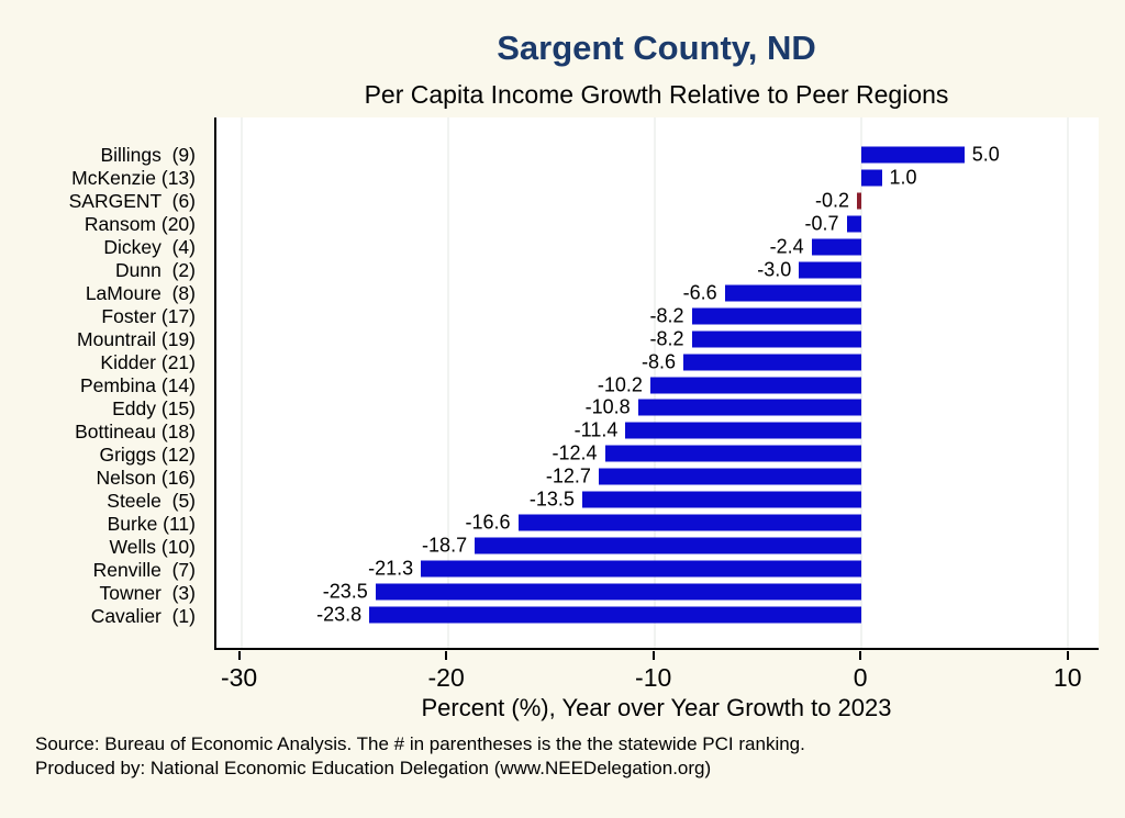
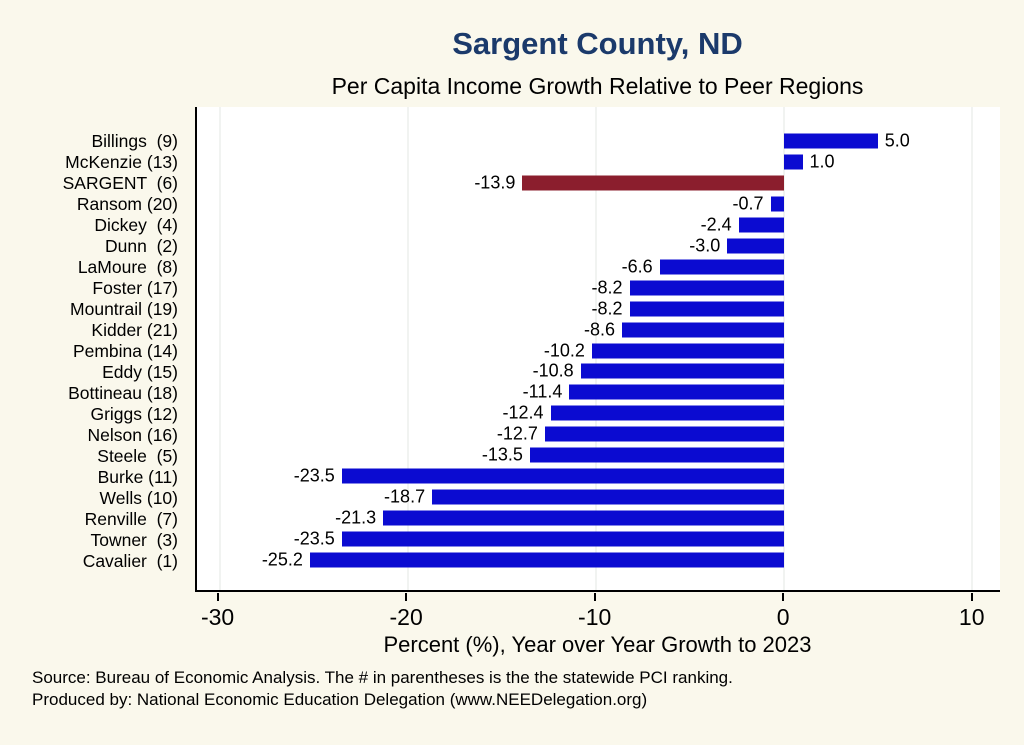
SARGENT (6): -0.2 -> -13.9
Burke (11): -16.6 -> -23.5
Cavalier (1): -23.8 -> -25.2
